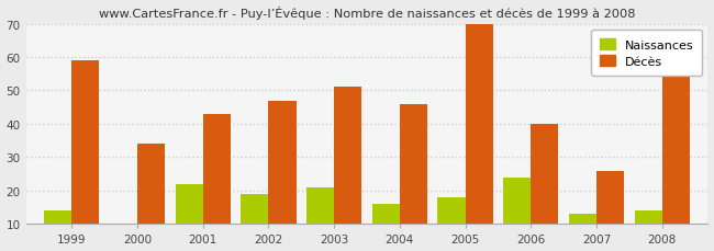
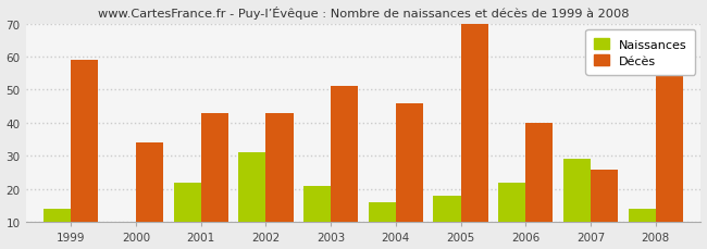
Naissances/2002: 19 -> 31
Décès/2002: 47 -> 43
Naissances/2006: 24 -> 22
Naissances/2007: 13 -> 29
